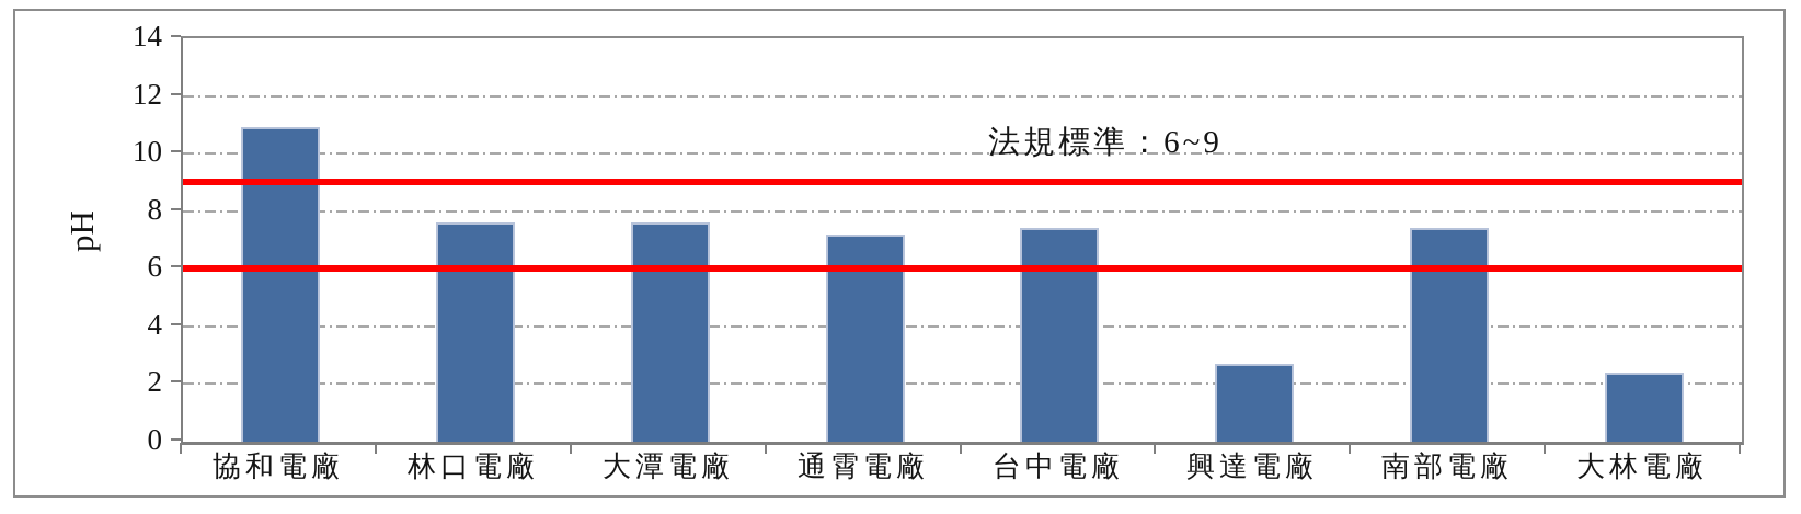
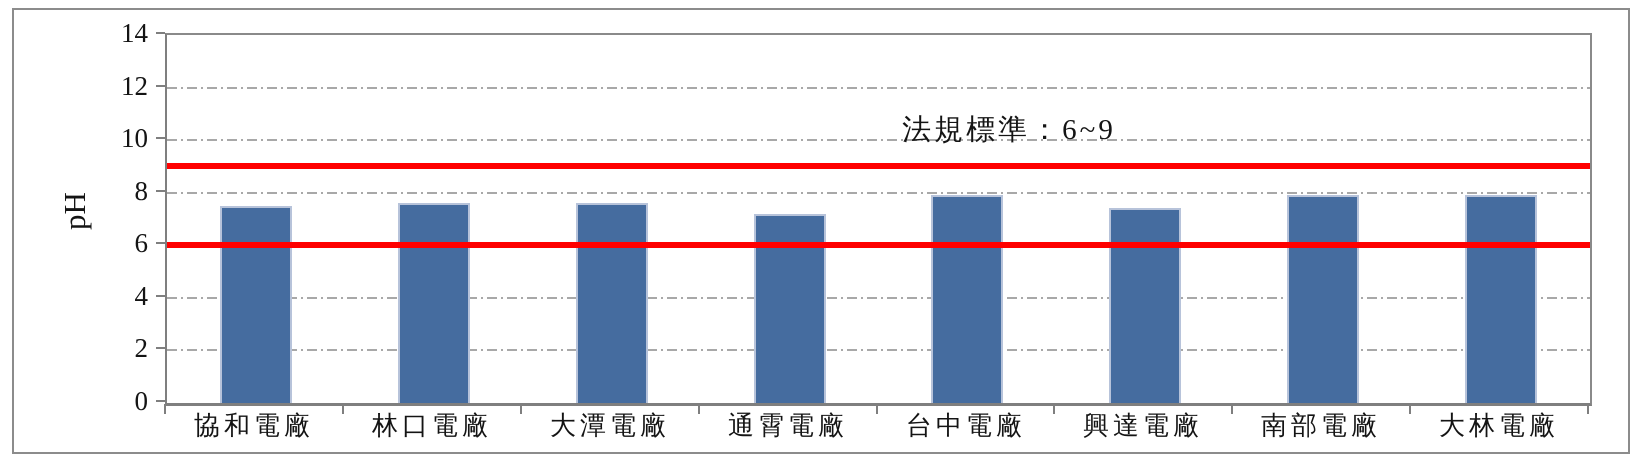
協和電廠: 10.9 -> 7.5
台中電廠: 7.4 -> 7.9
興達電廠: 2.7 -> 7.4
南部電廠: 7.4 -> 7.9
大林電廠: 2.4 -> 7.9
